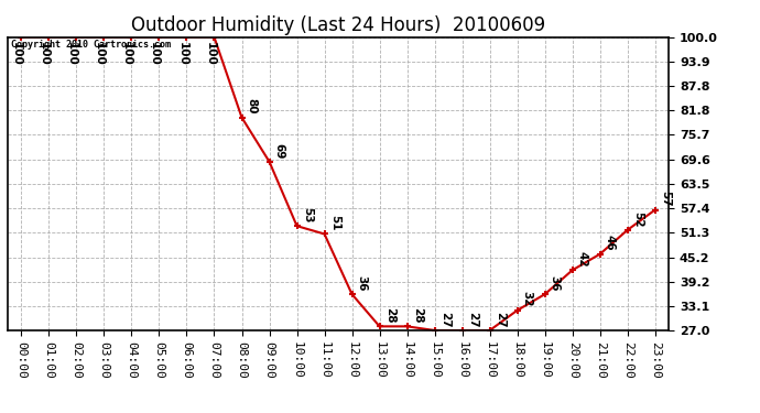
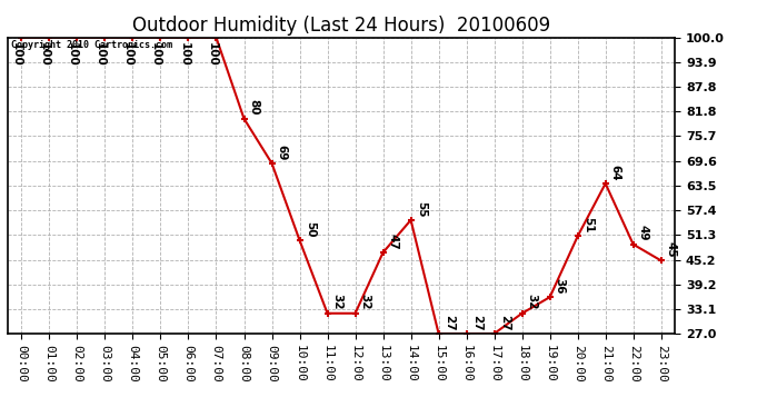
10:00: 53 -> 50
11:00: 51 -> 32
12:00: 36 -> 32
13:00: 28 -> 47
14:00: 28 -> 55
20:00: 42 -> 51
21:00: 46 -> 64
22:00: 52 -> 49
23:00: 57 -> 45
